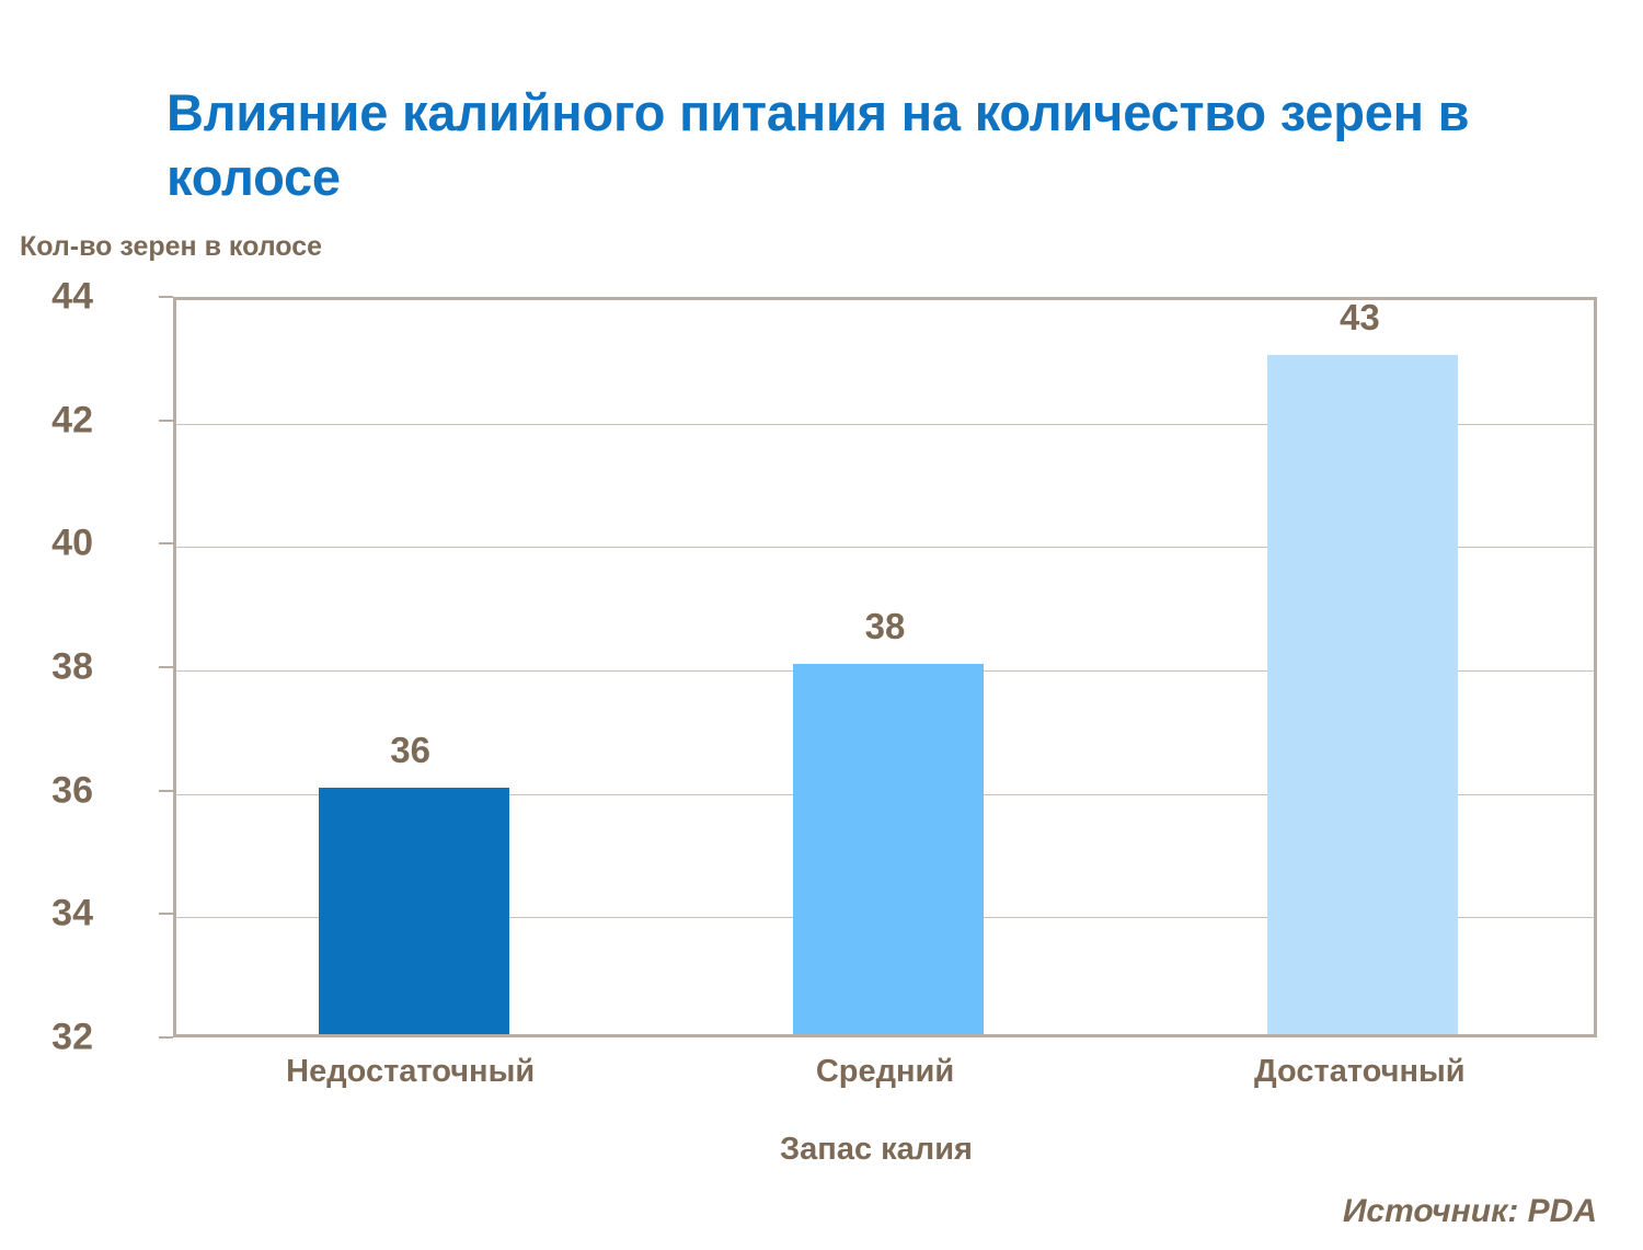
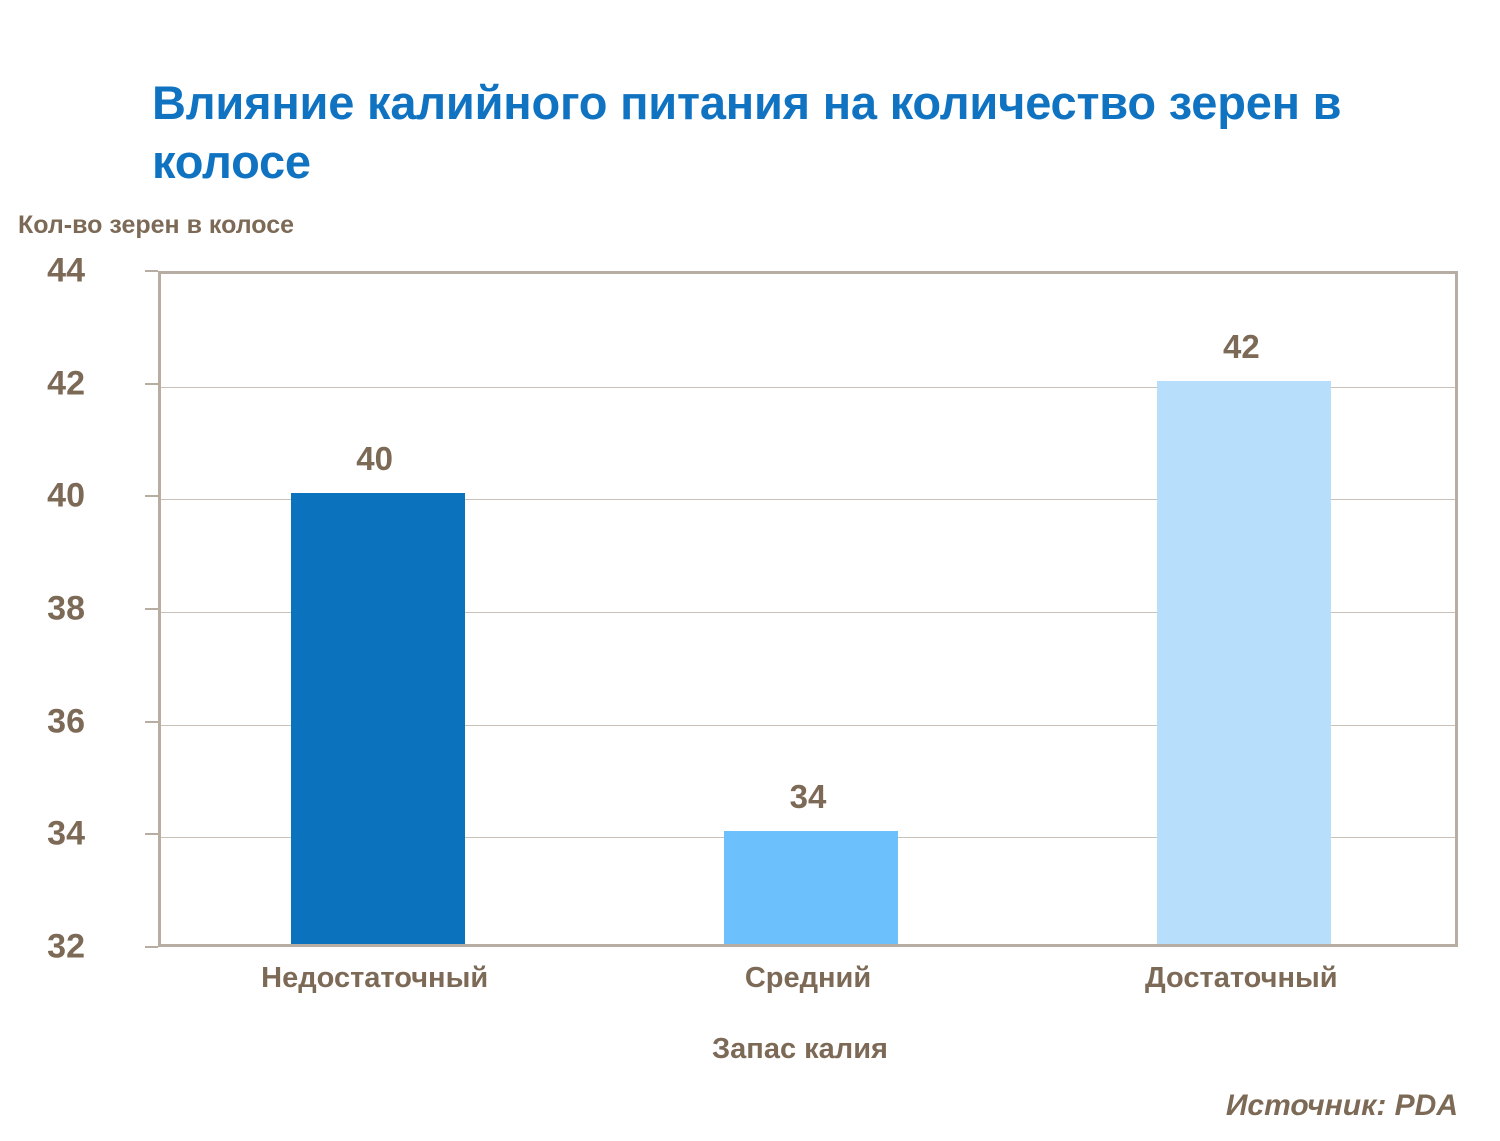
Недостаточный: 36 -> 40
Средний: 38 -> 34
Достаточный: 43 -> 42
